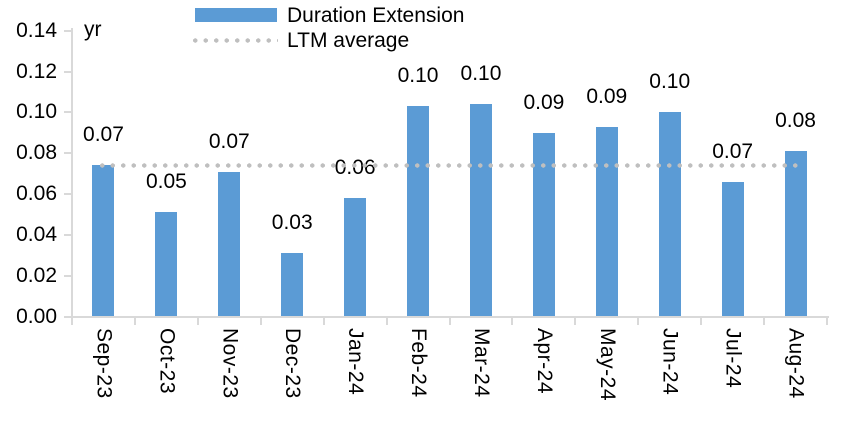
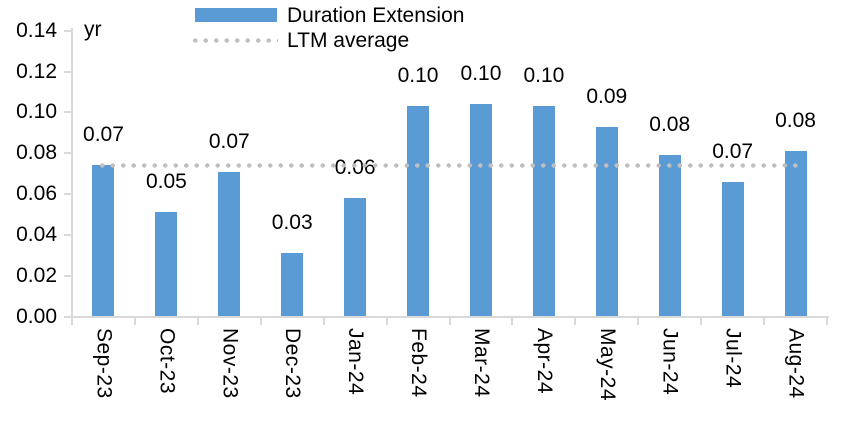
Apr-24: 0.09 -> 0.10
Jun-24: 0.10 -> 0.08
